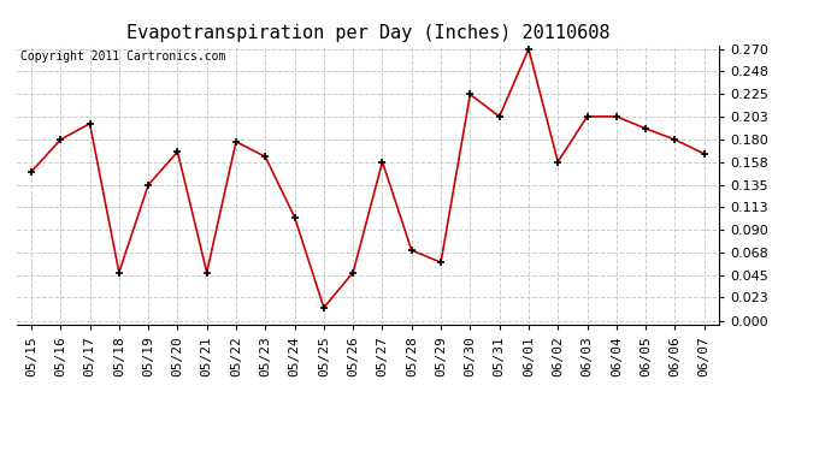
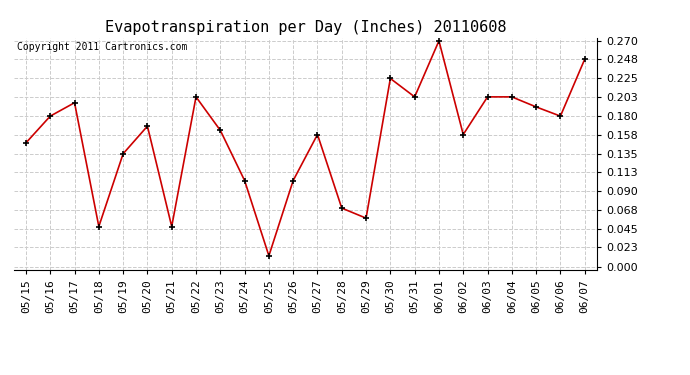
05/22: 0.178 -> 0.203
05/26: 0.048 -> 0.103
06/07: 0.166 -> 0.248
